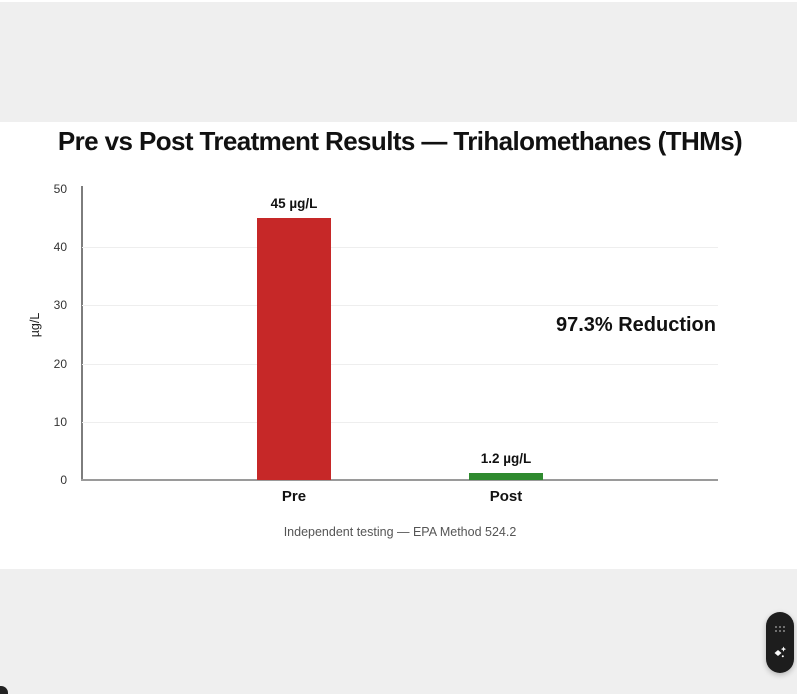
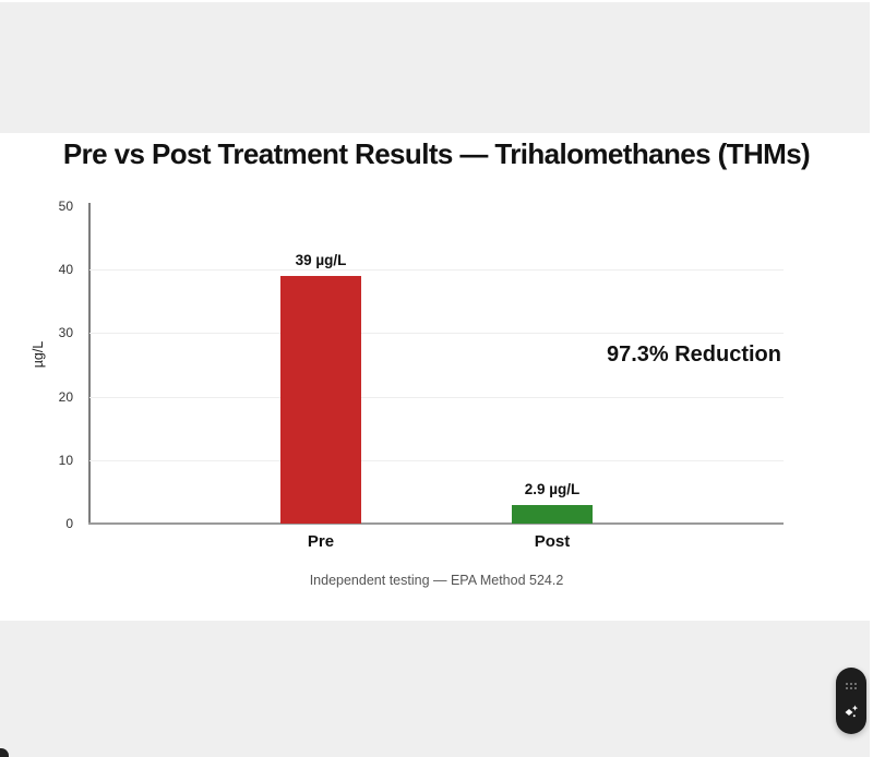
Pre: 45 -> 39
Post: 1.2 -> 2.9
